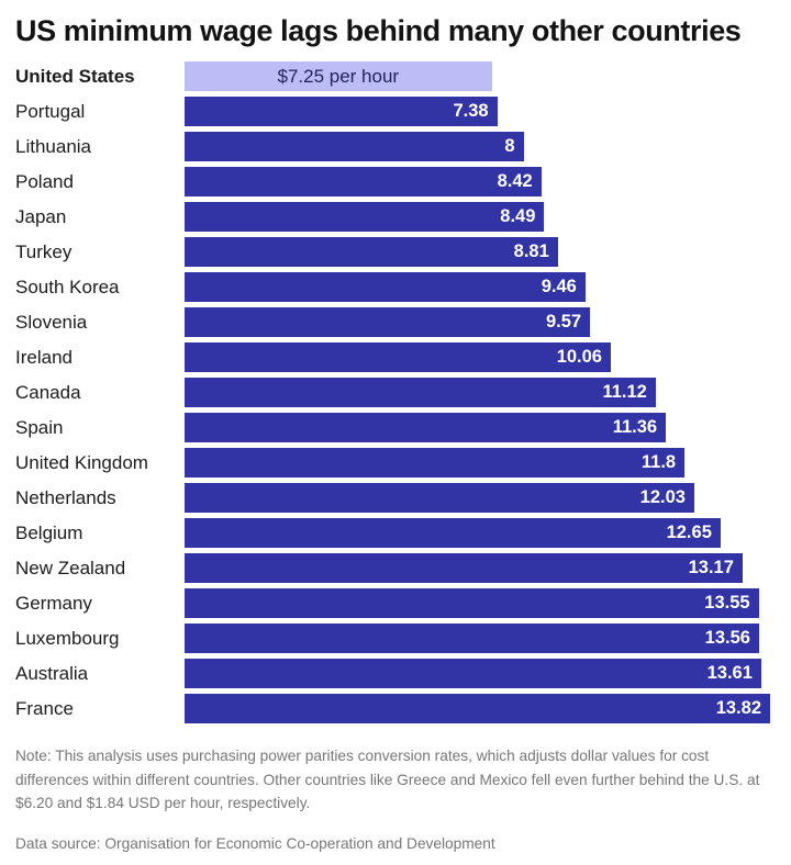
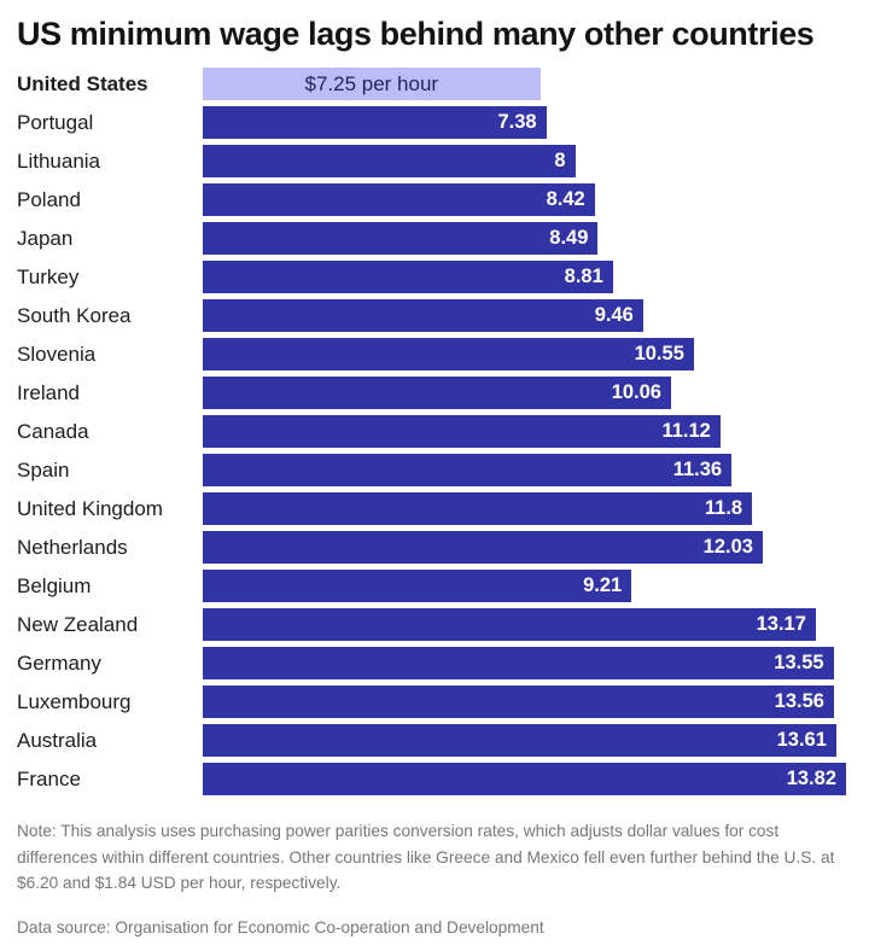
Slovenia: 9.57 -> 10.55
Belgium: 12.65 -> 9.21
